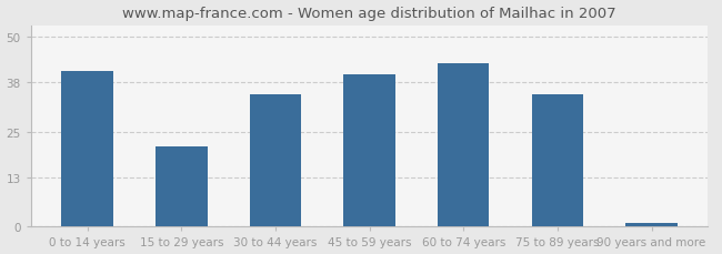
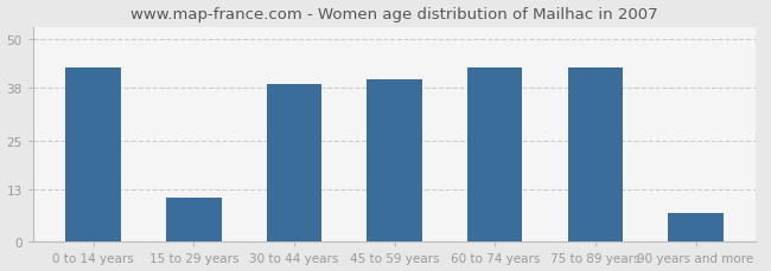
0 to 14 years: 41 -> 43
15 to 29 years: 21 -> 11
30 to 44 years: 35 -> 39
75 to 89 years: 35 -> 43
90 years and more: 1 -> 7
